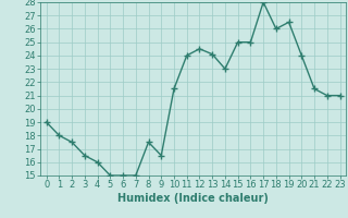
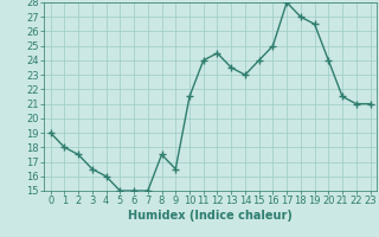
13: 24.1 -> 23.5
15: 25.0 -> 24.0
18: 26.0 -> 27.0
